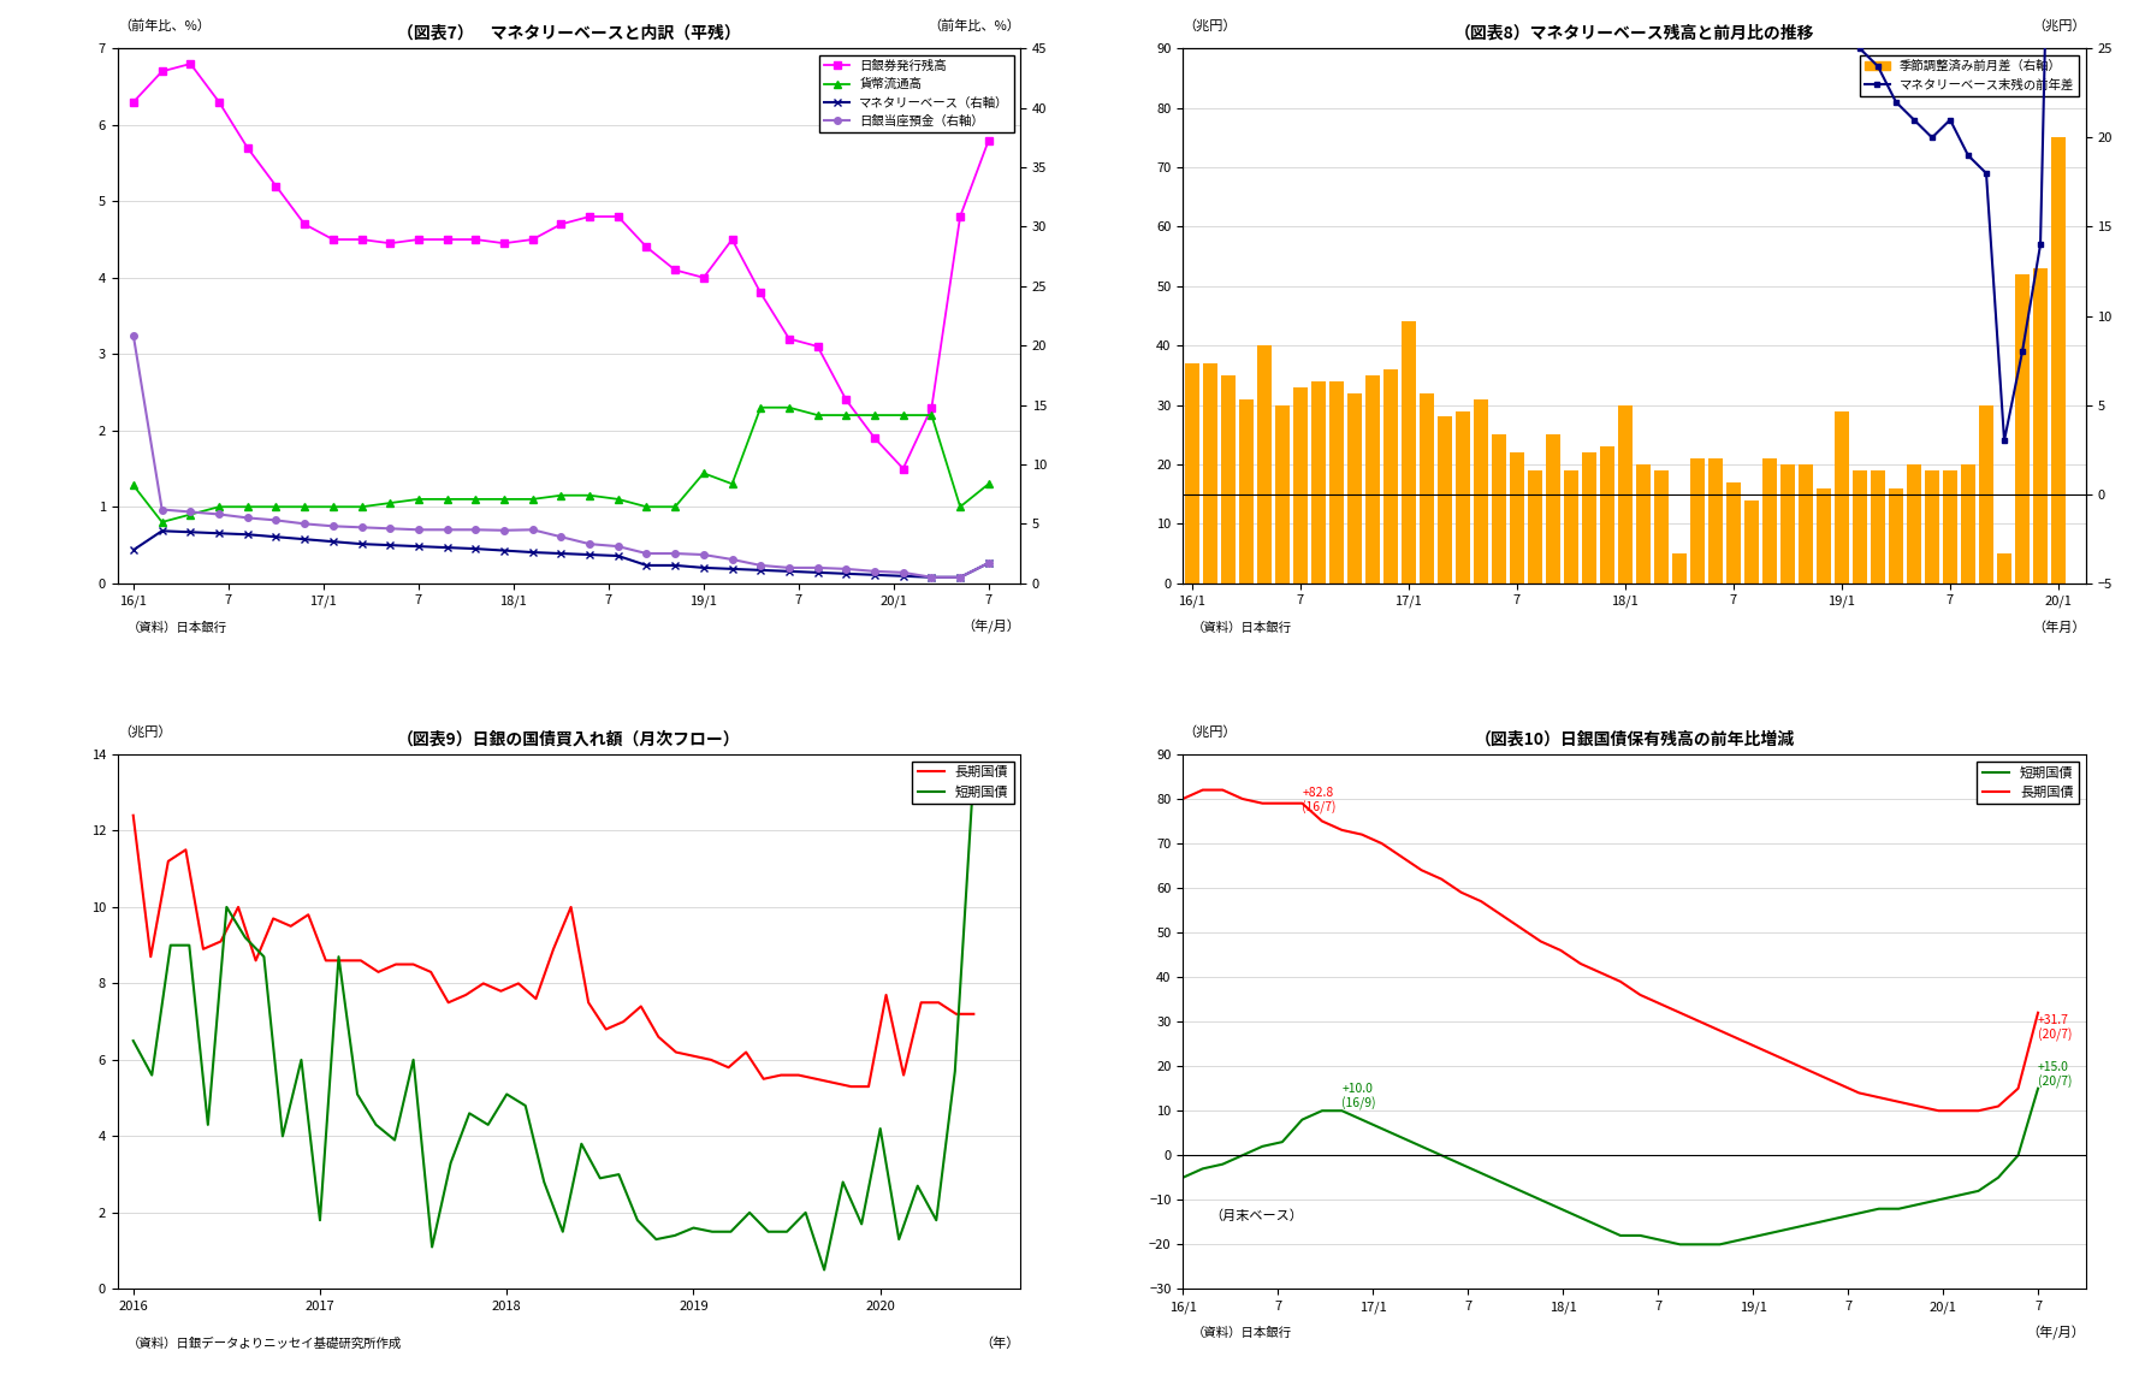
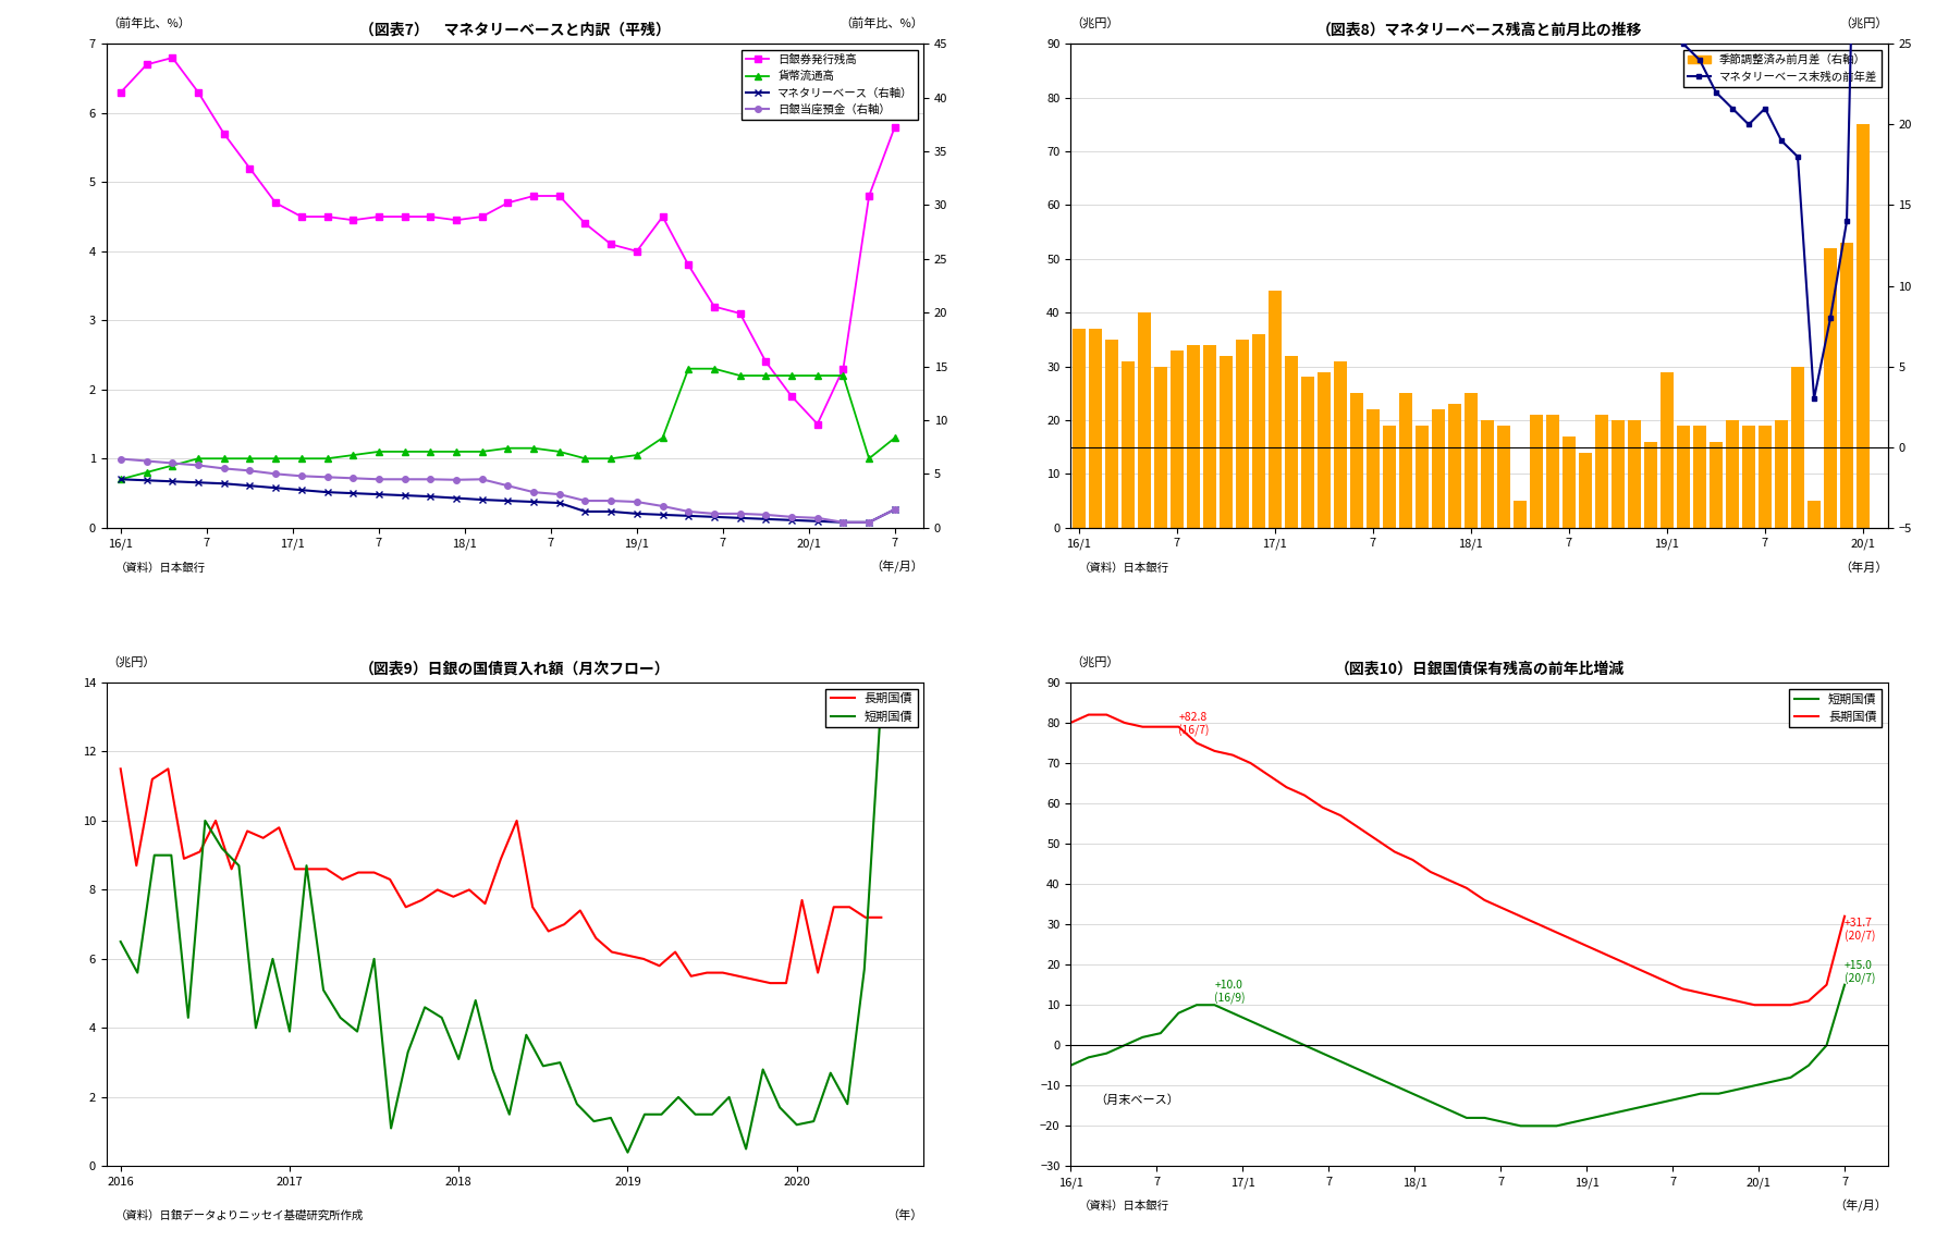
（図表7） マネタリーベースと内訳（平残）/貨幣流通高/16/1: 1.28 -> 0.70
（図表7） マネタリーベースと内訳（平残）/マネタリーベース（右軸）/16/1: 2.8 -> 4.5
（図表7） マネタリーベースと内訳（平残）/日銀当座預金（右軸）/16/1: 20.8 -> 6.4
（図表7） マネタリーベースと内訳（平残）/貨幣流通高/19/1: 1.44 -> 1.05
（図表8）マネタリーベース残高と前月比の推移/季節調整済み前月差（右軸）/18/1: 30 -> 25
（図表9）日銀の国債買入れ額（月次フロー）/長期国債/2016: 12.4 -> 11.5
（図表9）日銀の国債買入れ額（月次フロー）/短期国債/2017: 1.8 -> 3.9
（図表9）日銀の国債買入れ額（月次フロー）/短期国債/2018: 5.1 -> 3.1
（図表9）日銀の国債買入れ額（月次フロー）/短期国債/2019: 1.6 -> 0.4
（図表9）日銀の国債買入れ額（月次フロー）/短期国債/2020: 4.2 -> 1.2
